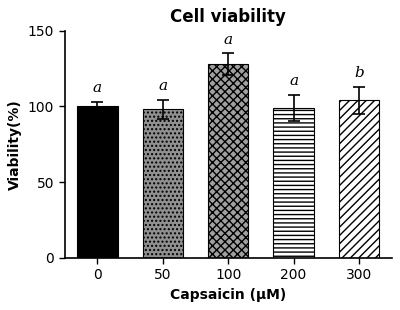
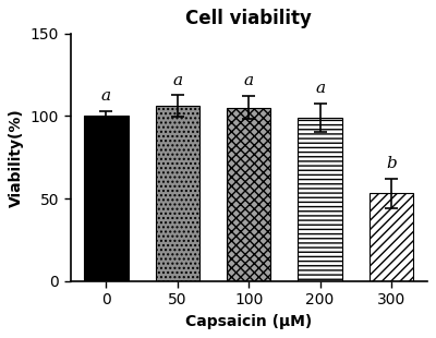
50: 98 -> 106
100: 128 -> 105
300: 104 -> 53
